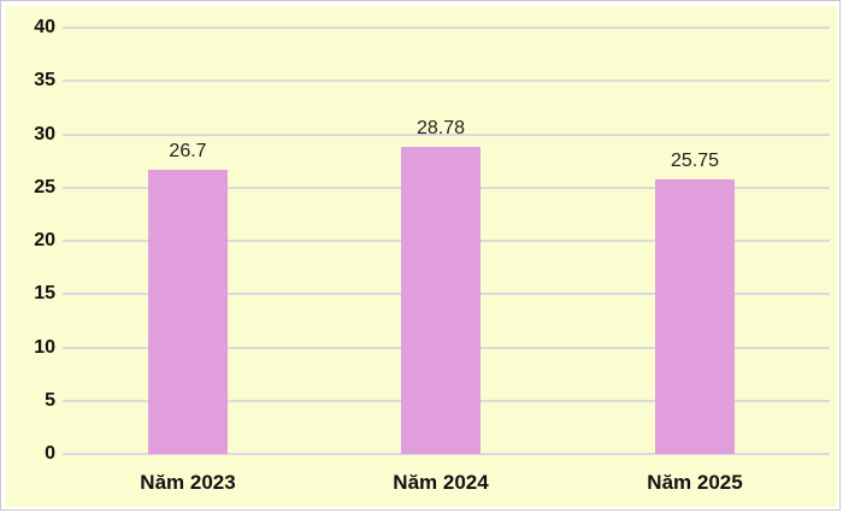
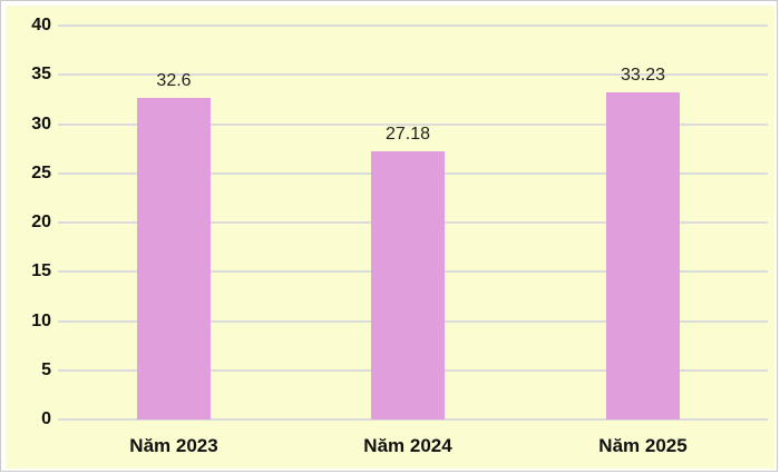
Năm 2023: 26.7 -> 32.6
Năm 2024: 28.78 -> 27.18
Năm 2025: 25.75 -> 33.23
